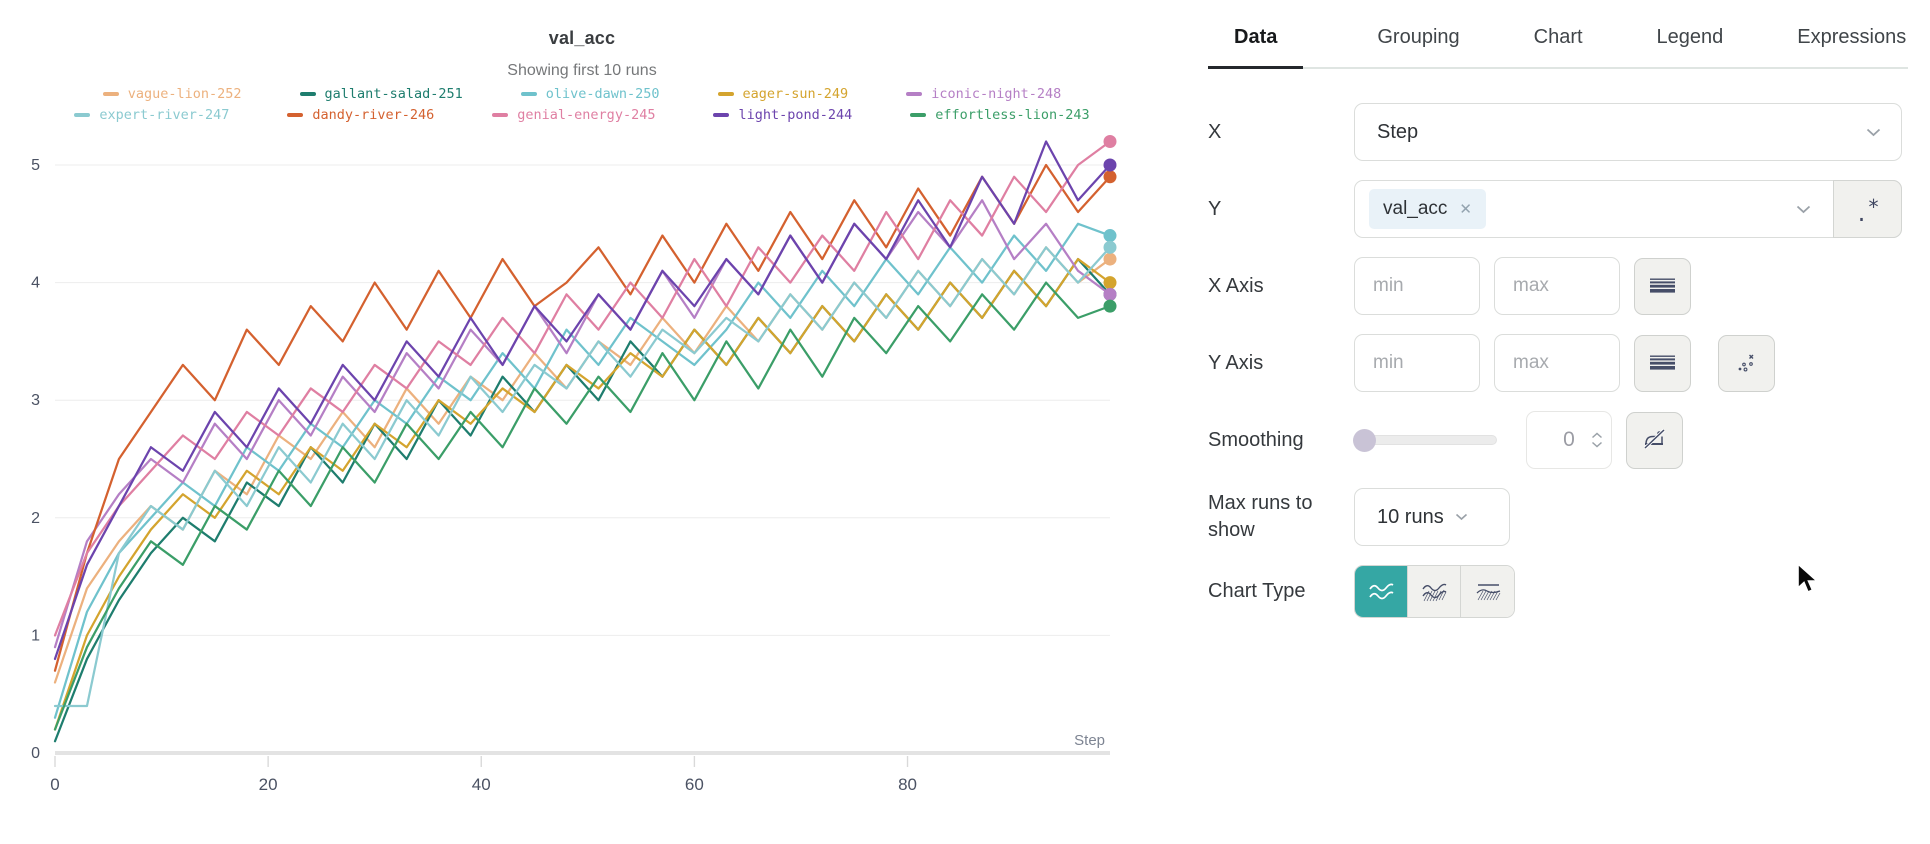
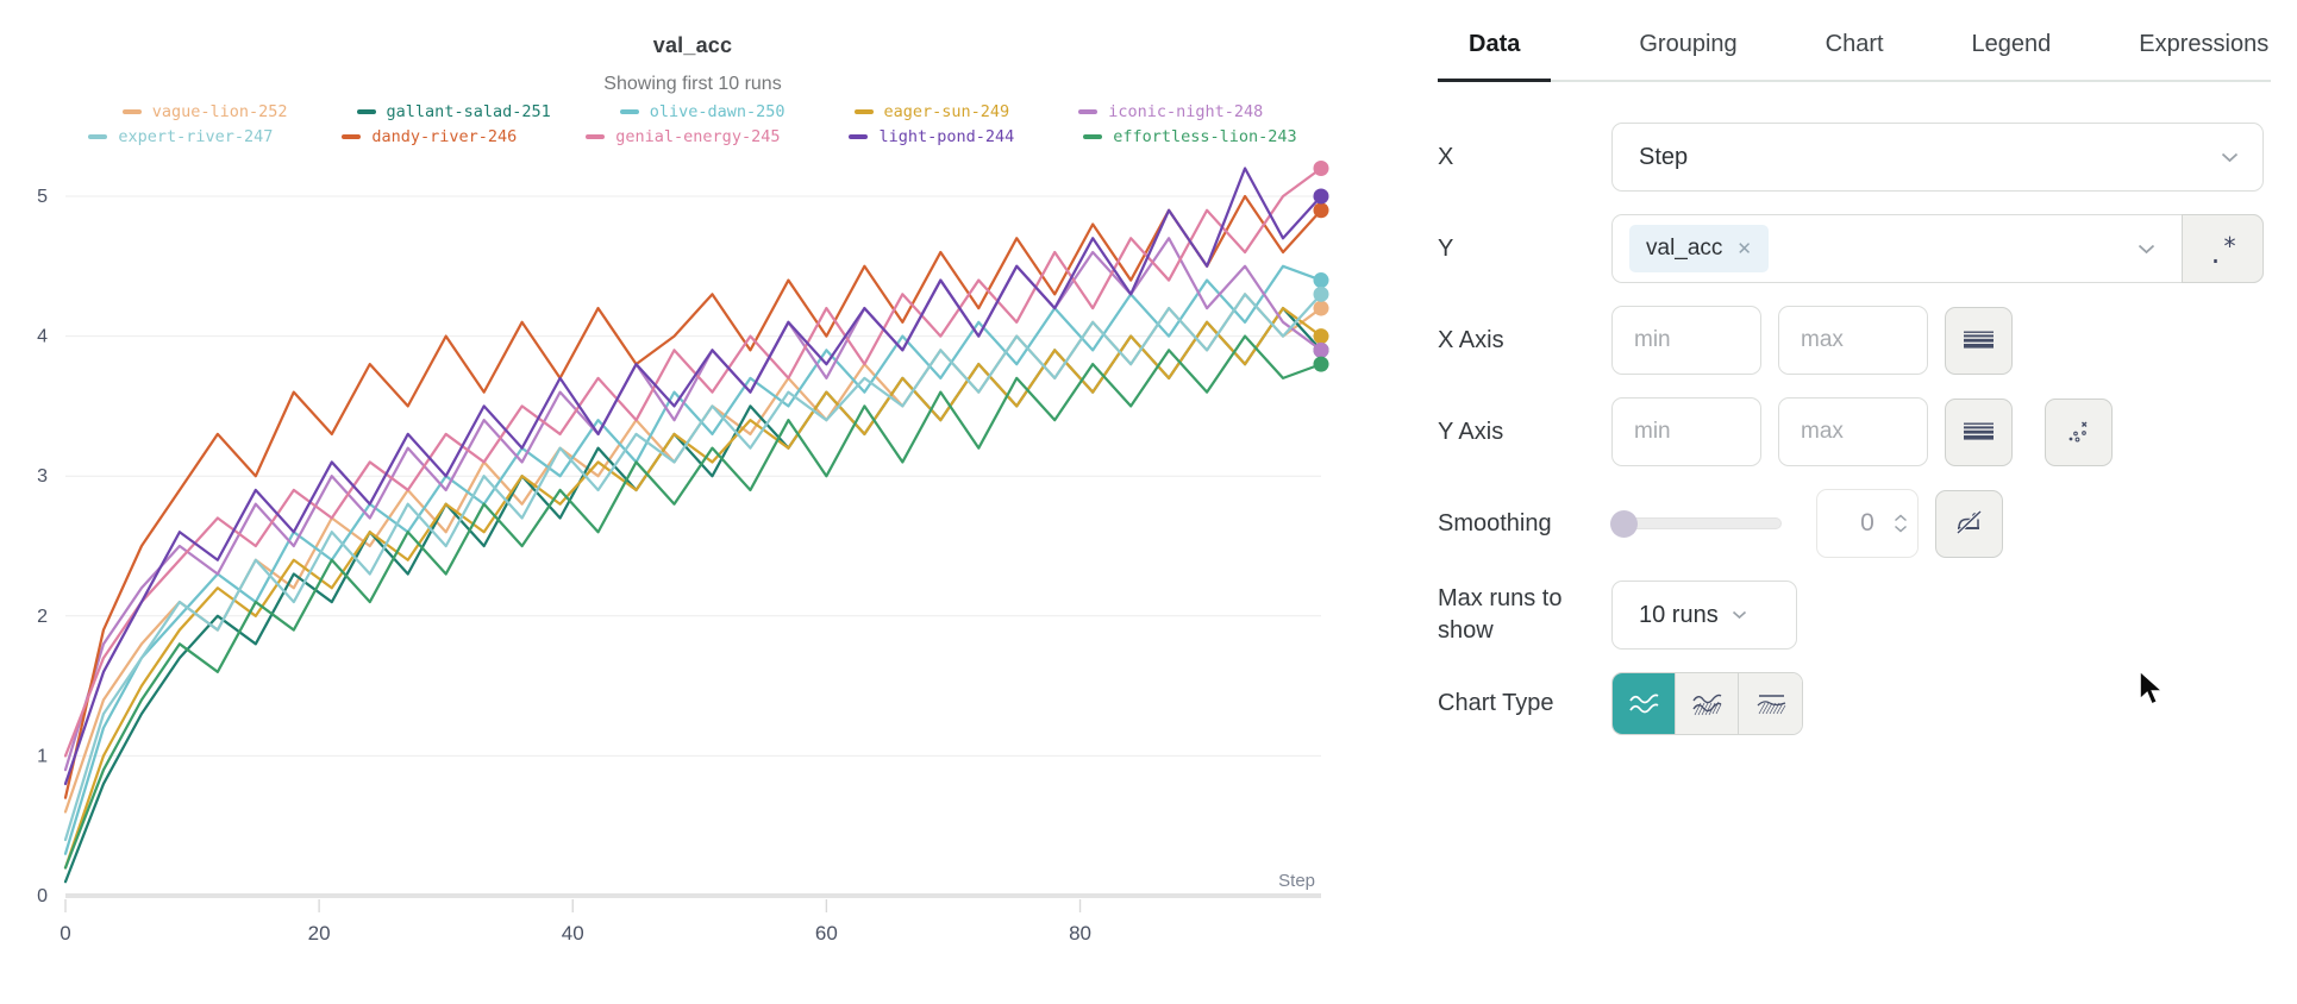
expert-river-247/3: 0.4 -> 1.3
dandy-river-246/3: 1.7 -> 1.9
olive-dawn-250/60: 3.3 -> 3.9
